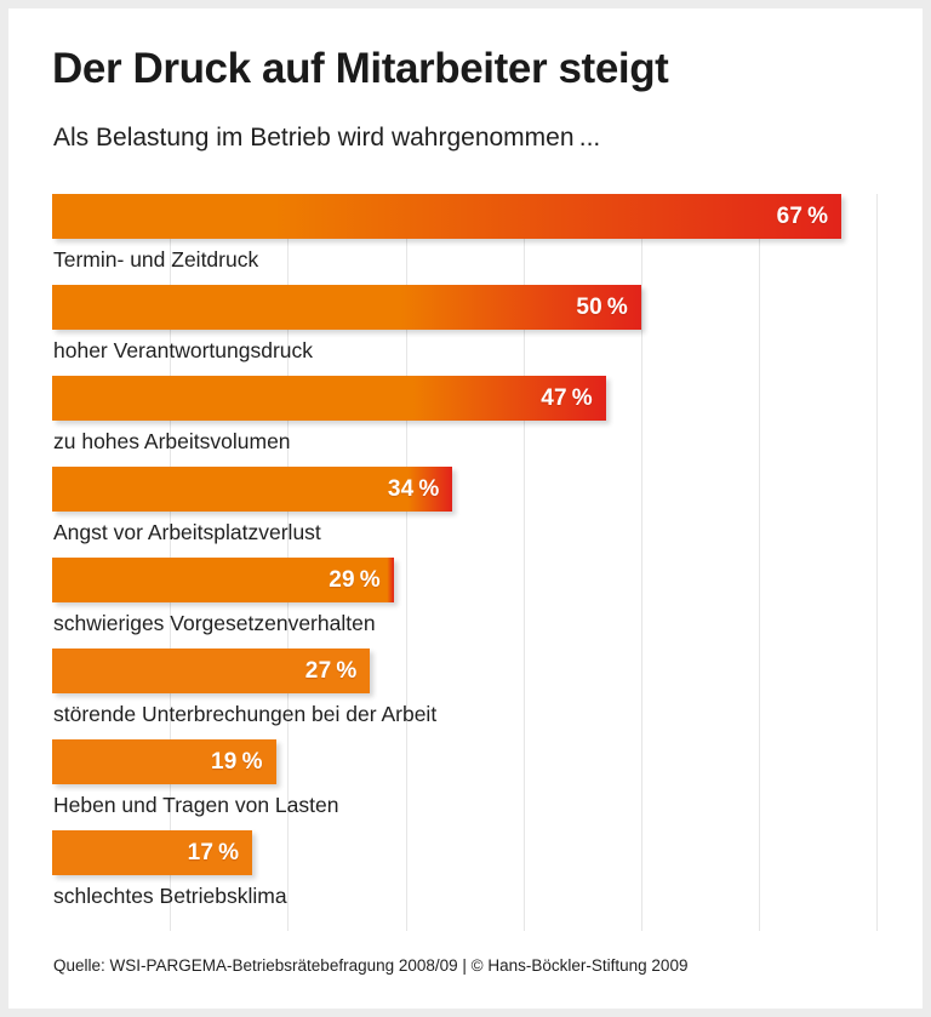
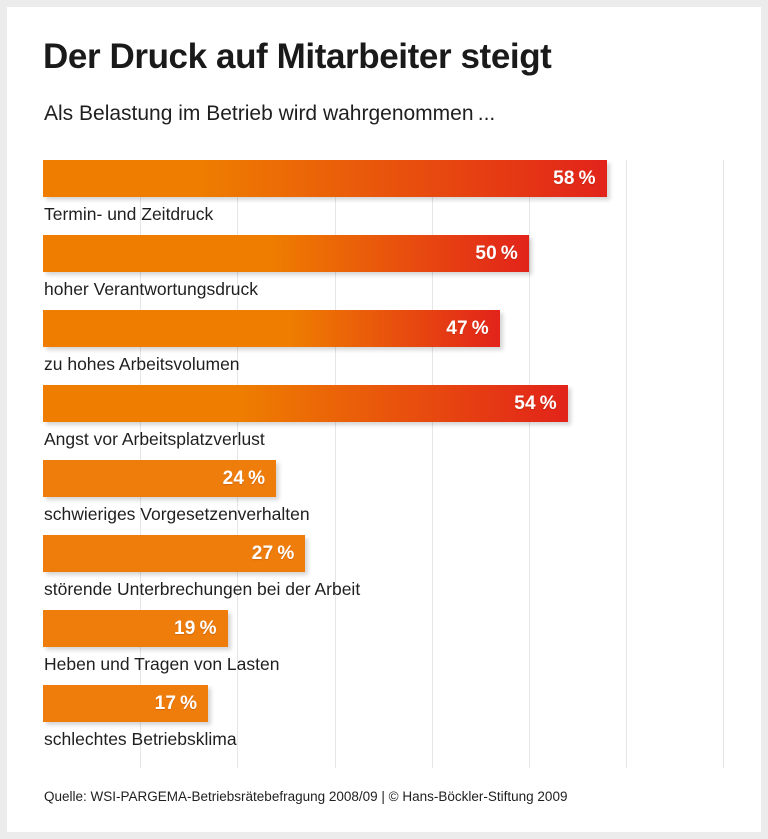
Termin- und Zeitdruck: 67 -> 58
Angst vor Arbeitsplatzverlust: 34 -> 54
schwieriges Vorgesetzenverhalten: 29 -> 24
